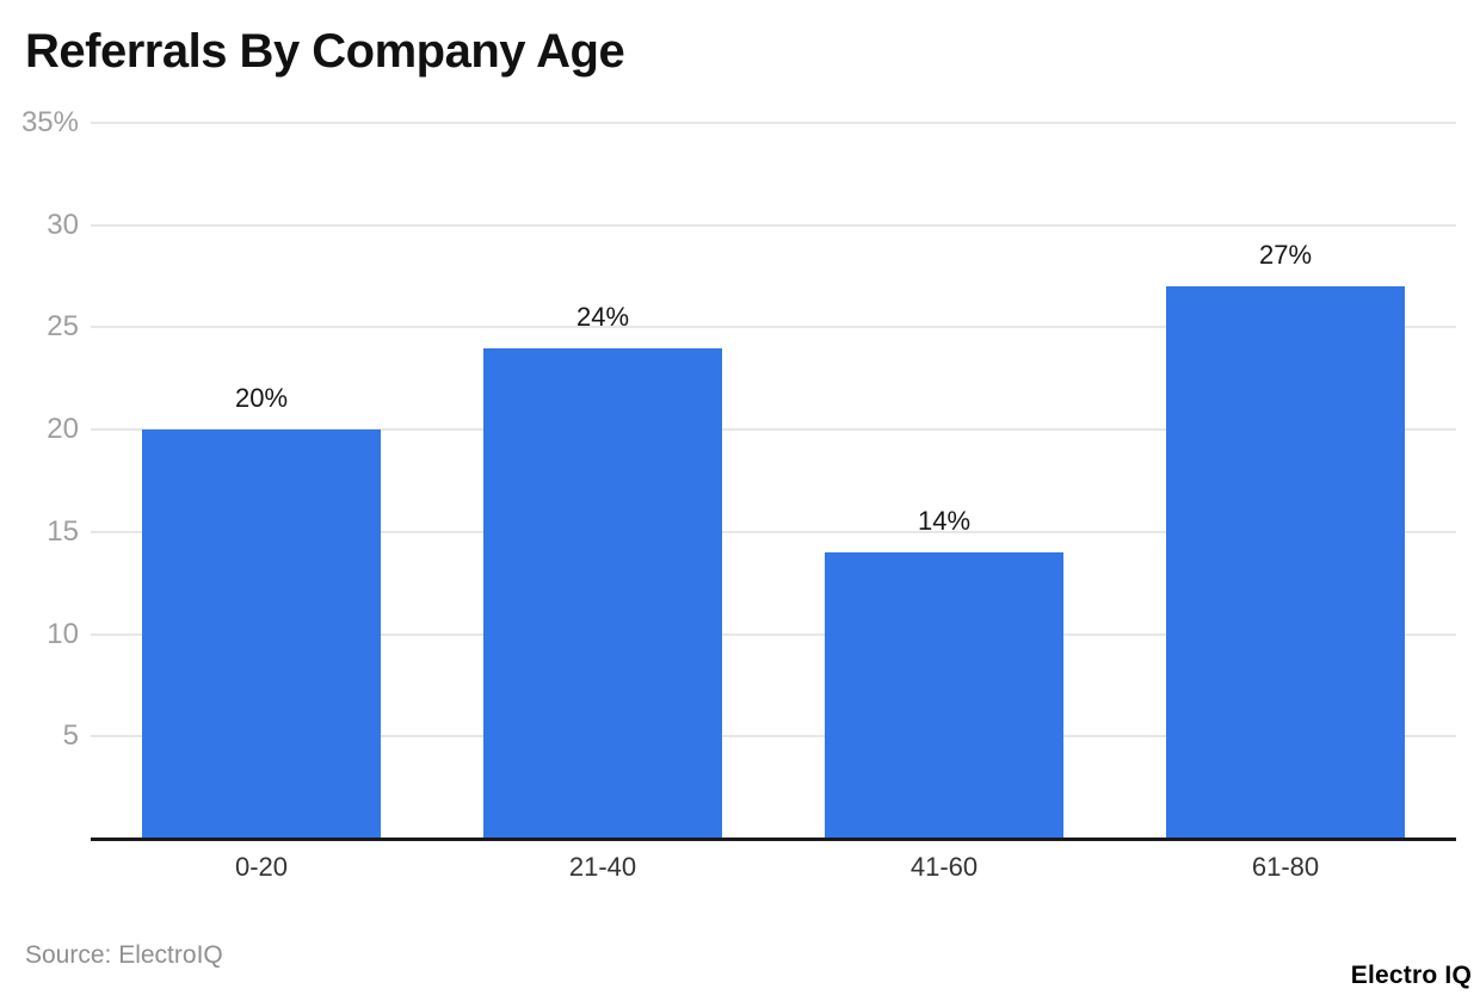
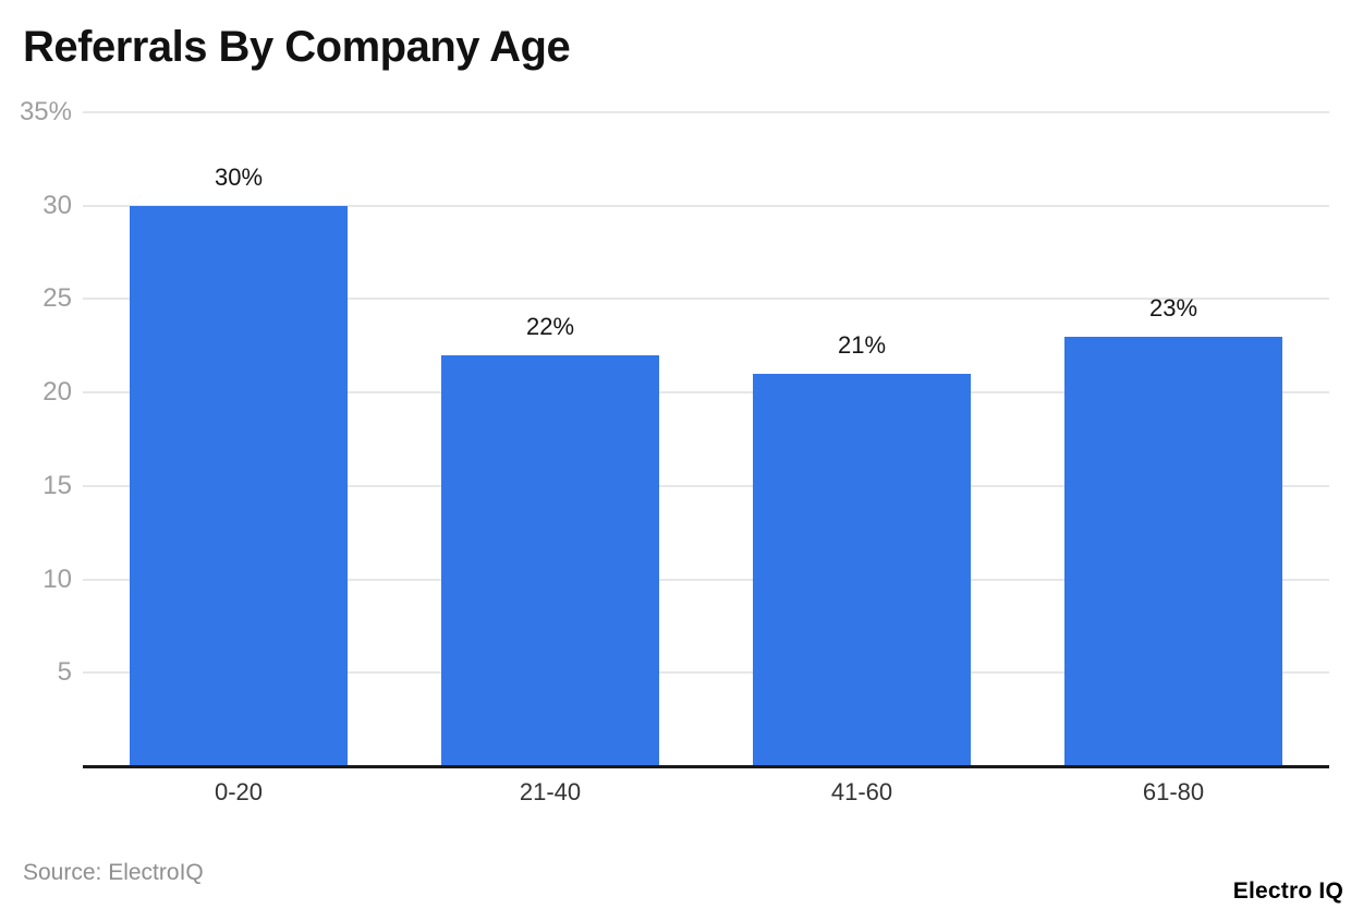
0-20: 20% -> 30%
21-40: 24% -> 22%
41-60: 14% -> 21%
61-80: 27% -> 23%
